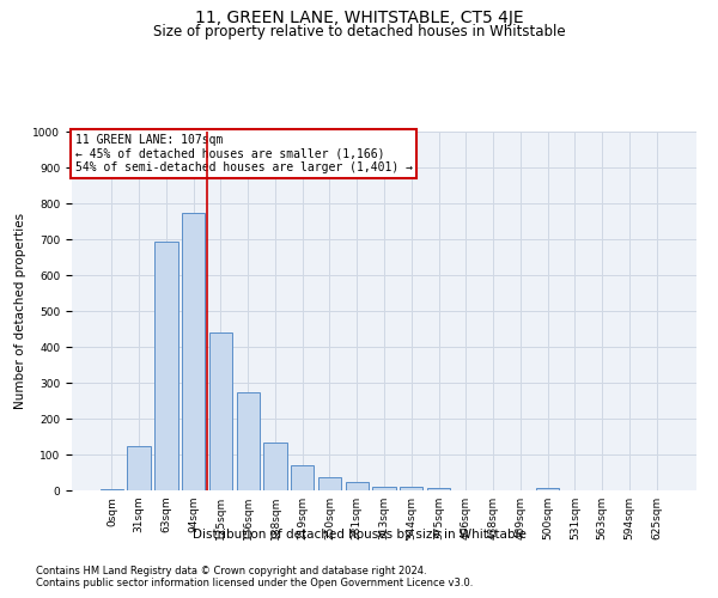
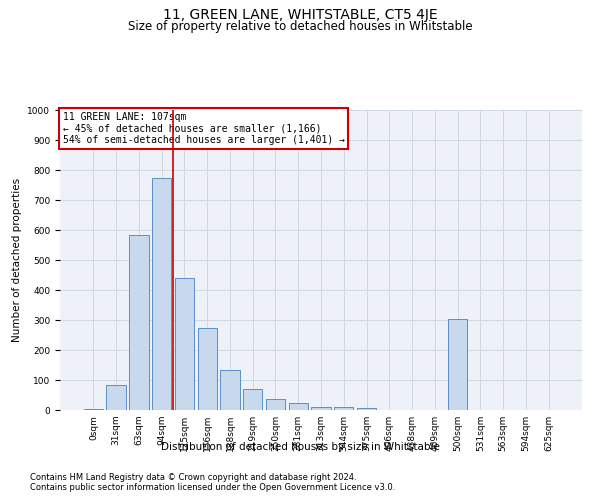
31sqm: 125 -> 85
63sqm: 695 -> 585
500sqm: 8 -> 305
